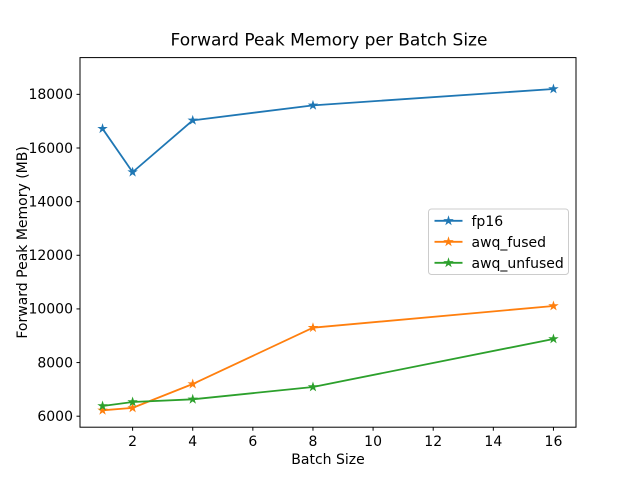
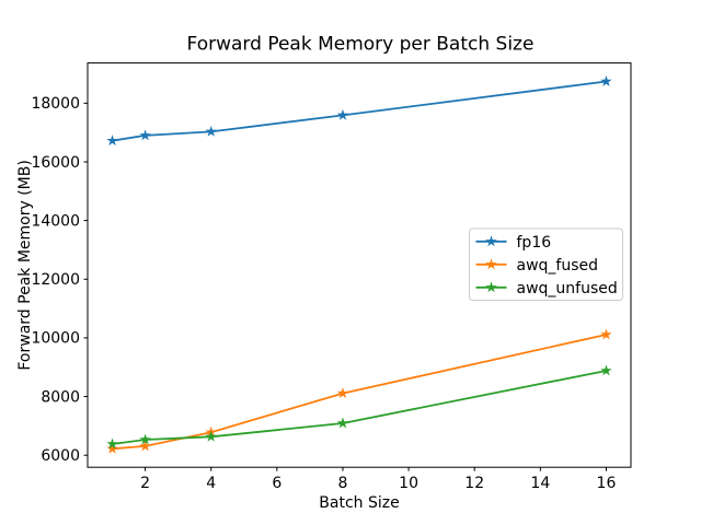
fp16/2: 15100 -> 16900
awq_fused/4: 7200 -> 6800
awq_fused/8: 9300 -> 8100
fp16/16: 18200 -> 18700
